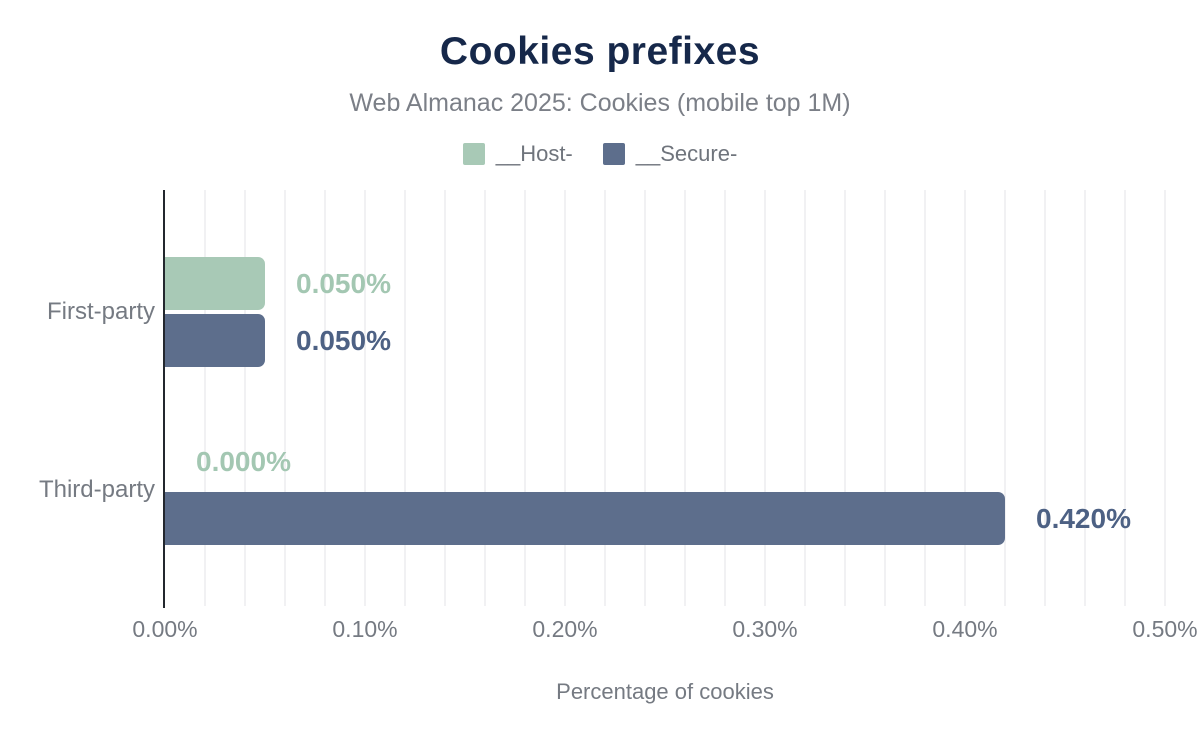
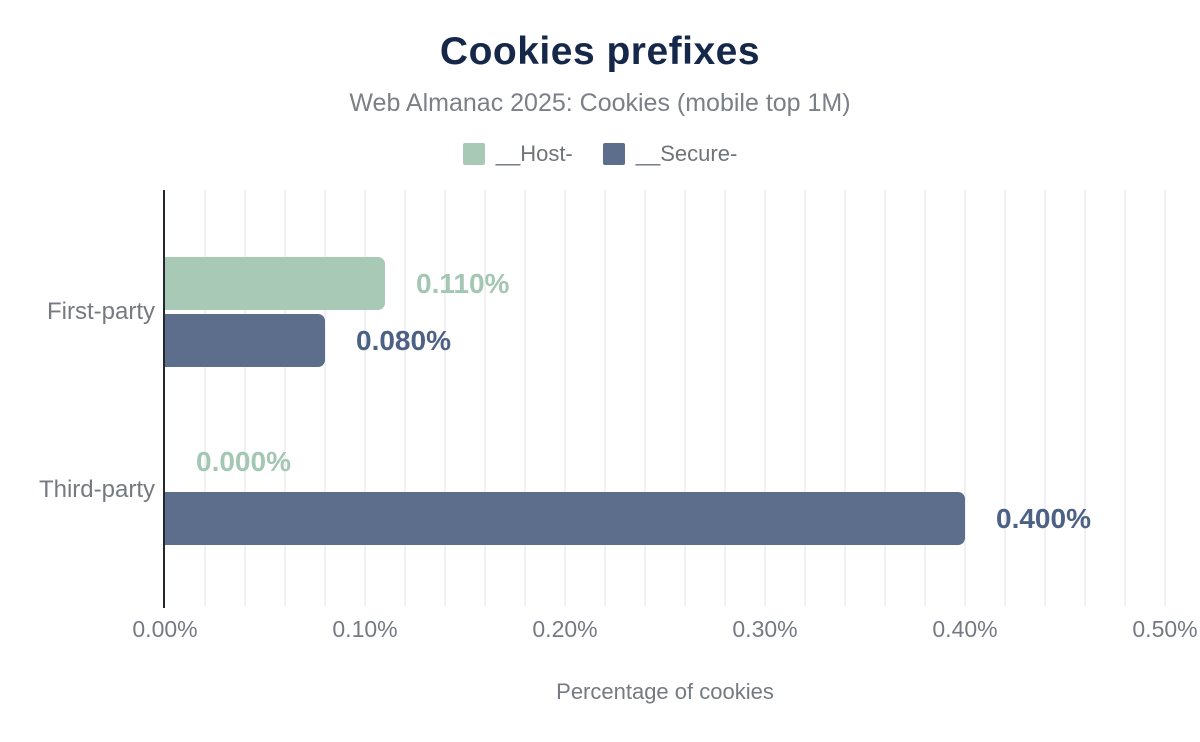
__Host-/First-party: 0.050% -> 0.110%
__Secure-/First-party: 0.050% -> 0.080%
__Secure-/Third-party: 0.420% -> 0.400%
